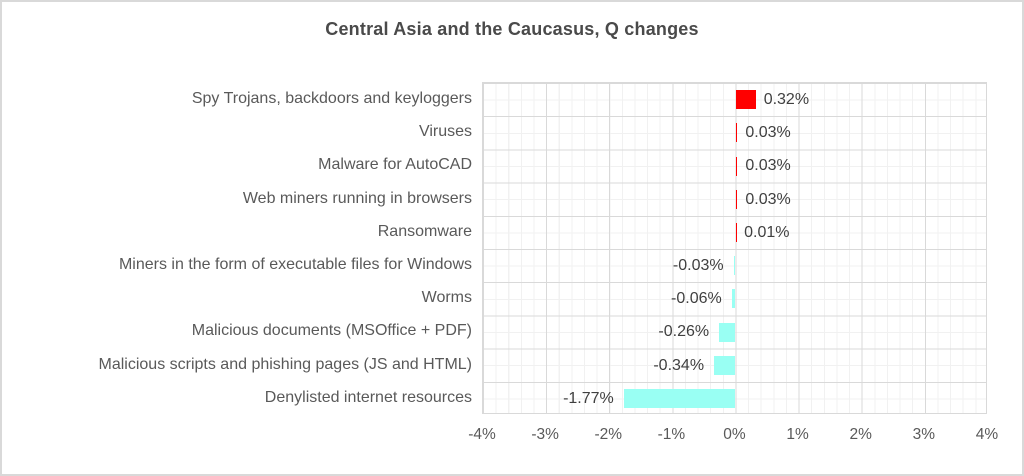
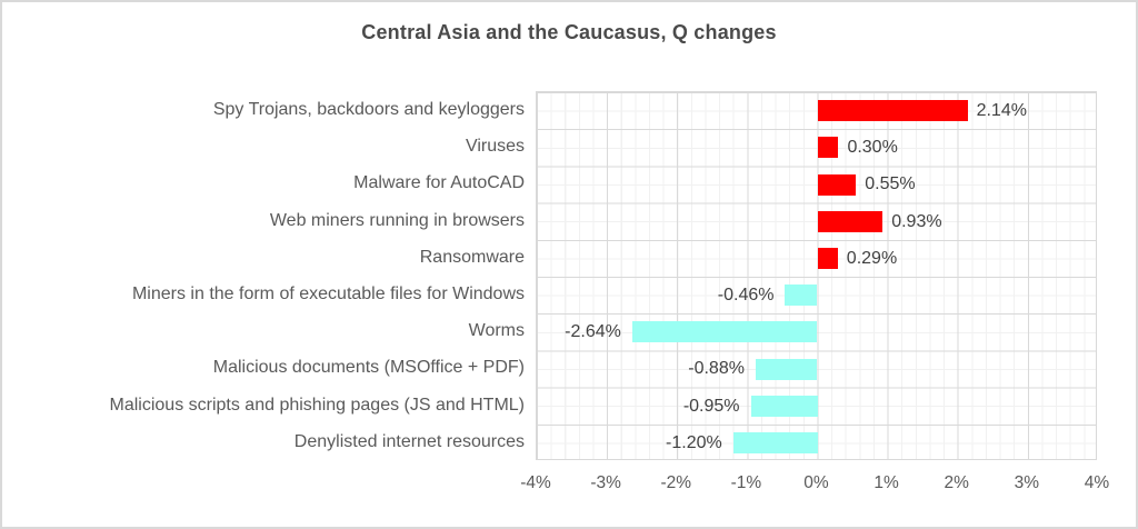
Spy Trojans, backdoors and keyloggers: 0.32% -> 2.14%
Viruses: 0.03% -> 0.30%
Malware for AutoCAD: 0.03% -> 0.55%
Web miners running in browsers: 0.03% -> 0.93%
Ransomware: 0.01% -> 0.29%
Miners in the form of executable files for Windows: -0.03% -> -0.46%
Worms: -0.06% -> -2.64%
Malicious documents (MSOffice + PDF): -0.26% -> -0.88%
Malicious scripts and phishing pages (JS and HTML): -0.34% -> -0.95%
Denylisted internet resources: -1.77% -> -1.20%
